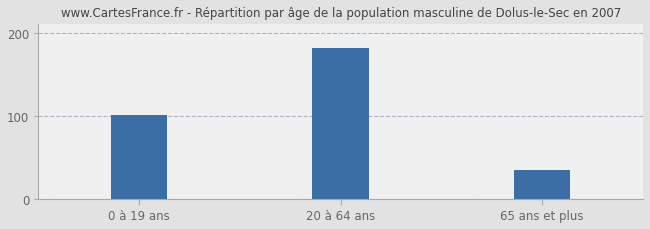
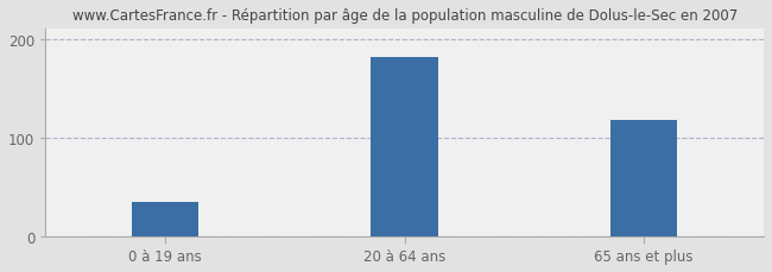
0 à 19 ans: 101 -> 34
65 ans et plus: 35 -> 118
